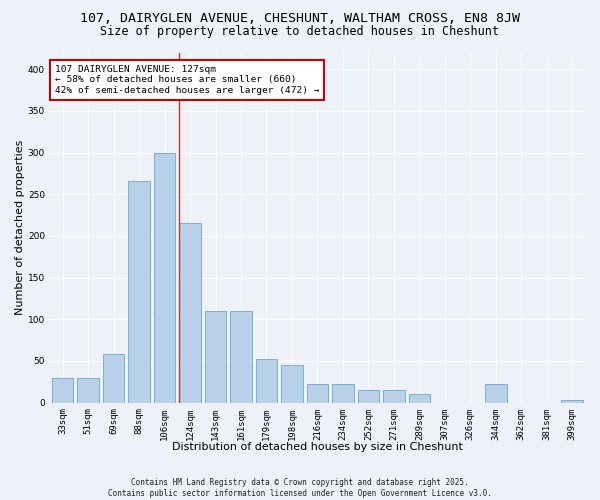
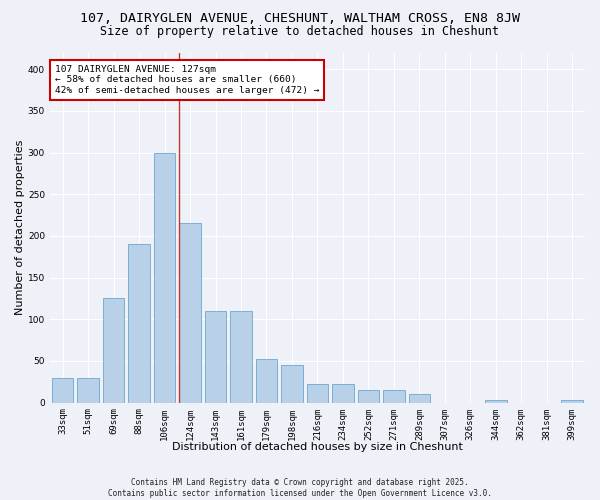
69sqm: 58 -> 125
88sqm: 266 -> 190
344sqm: 22 -> 3
